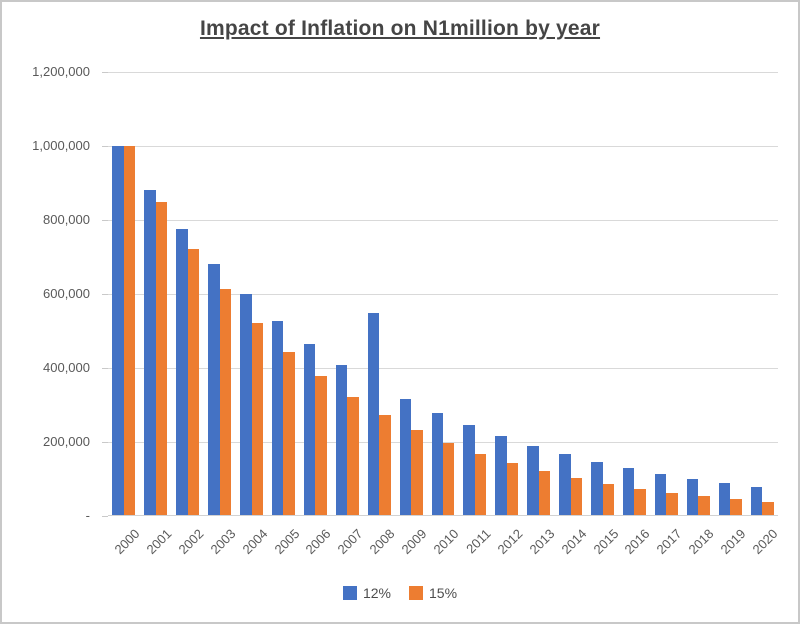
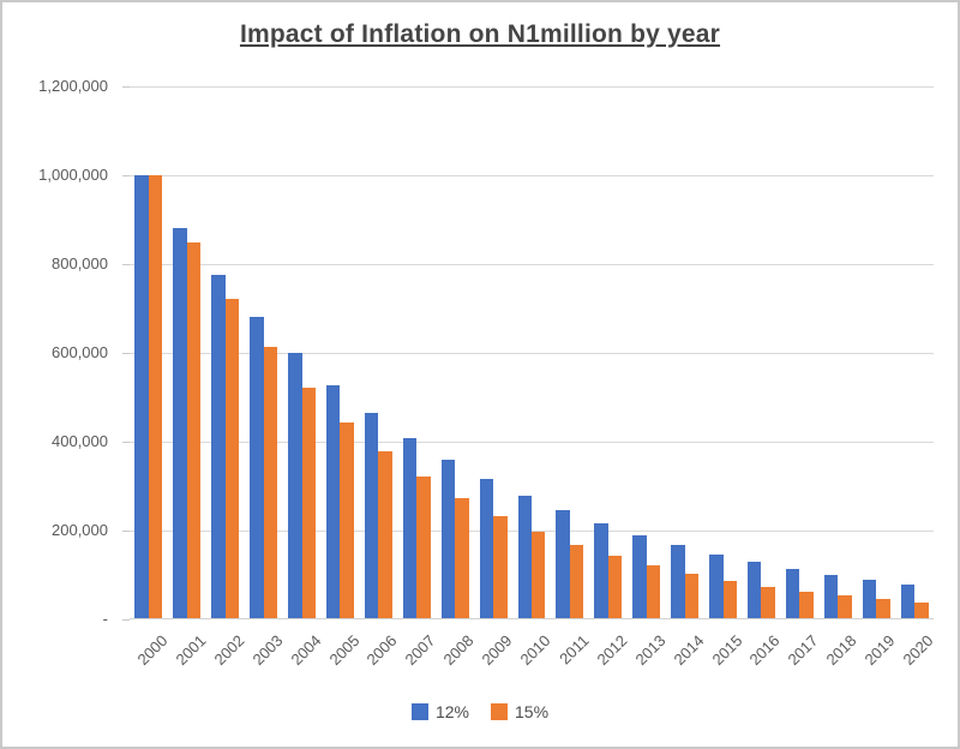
12%/2008: 550000 -> 360000
